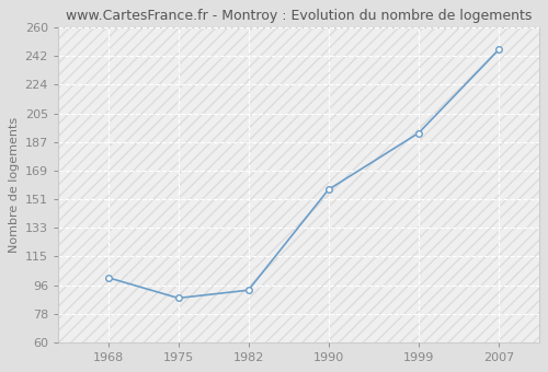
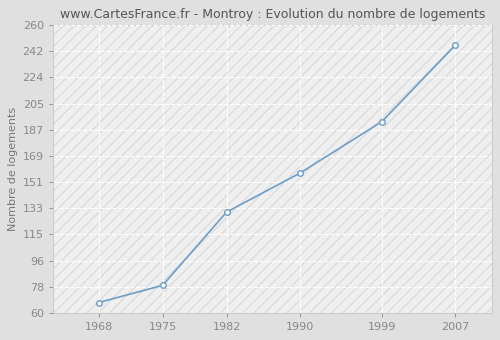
1968: 101 -> 67
1975: 88 -> 79
1982: 93 -> 130
